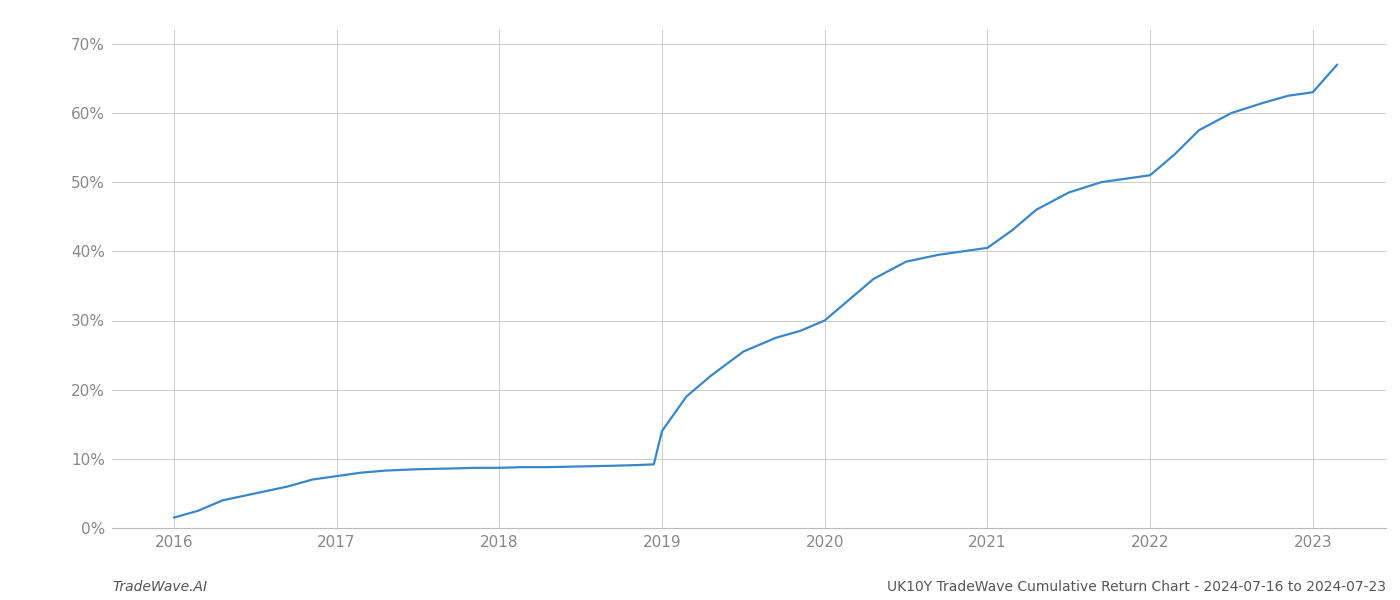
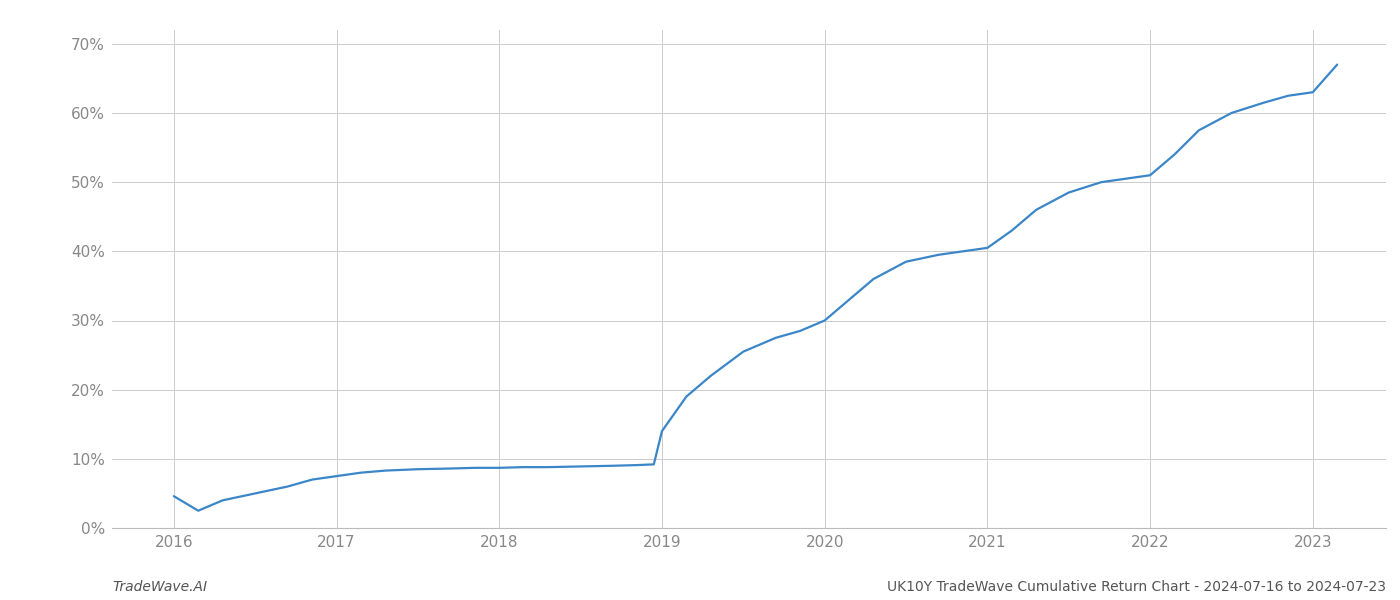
2016: 1.5% -> 4.6%
